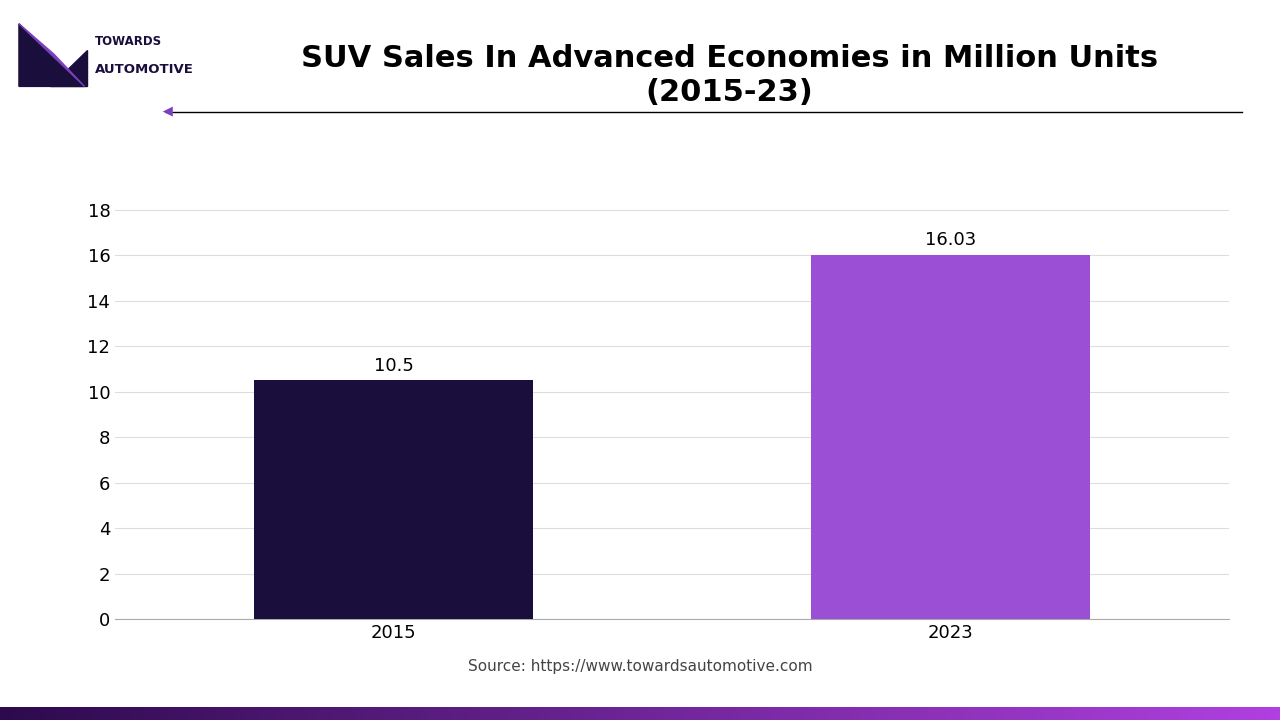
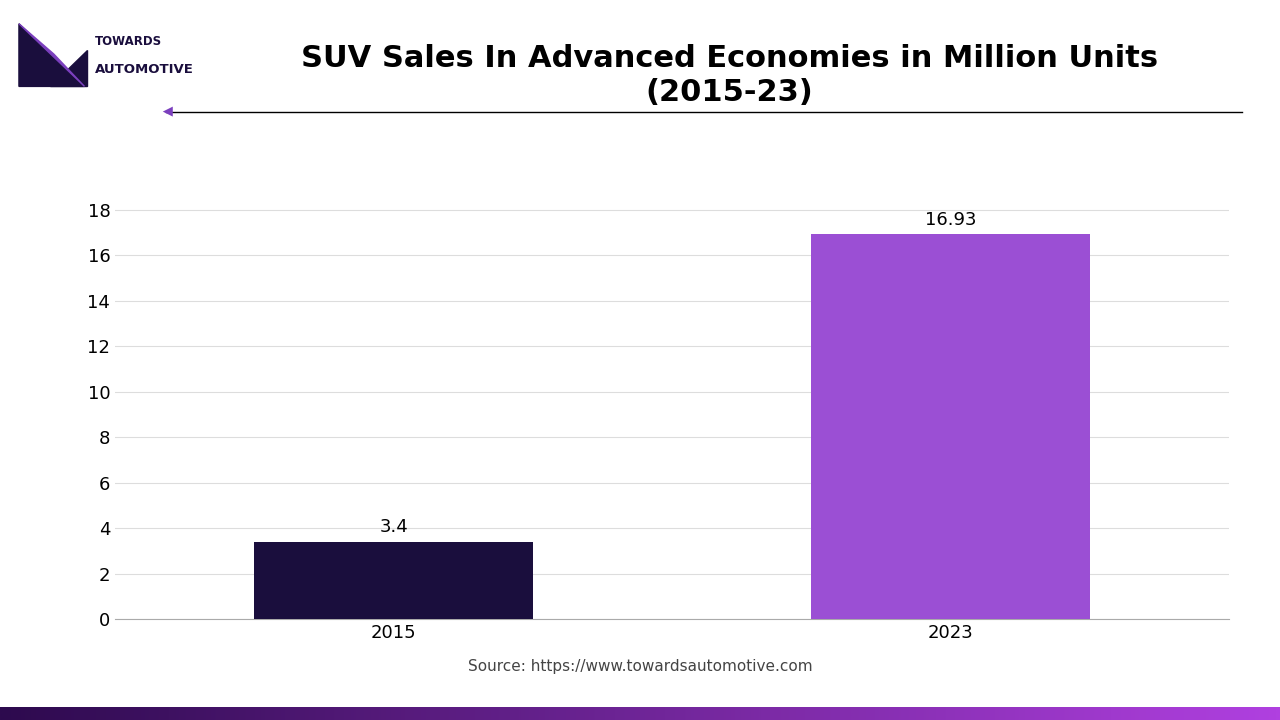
2015: 10.5 -> 3.4
2023: 16.03 -> 16.93
